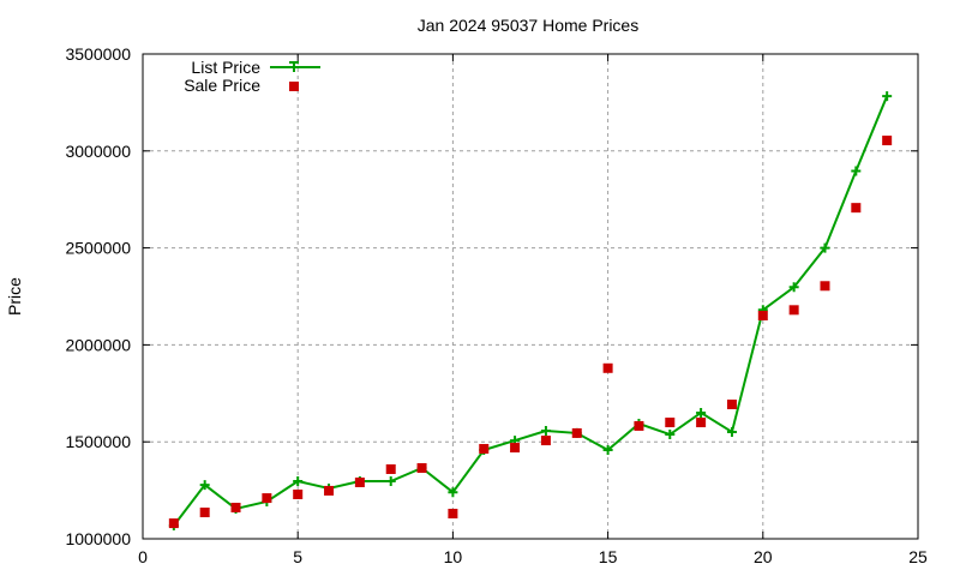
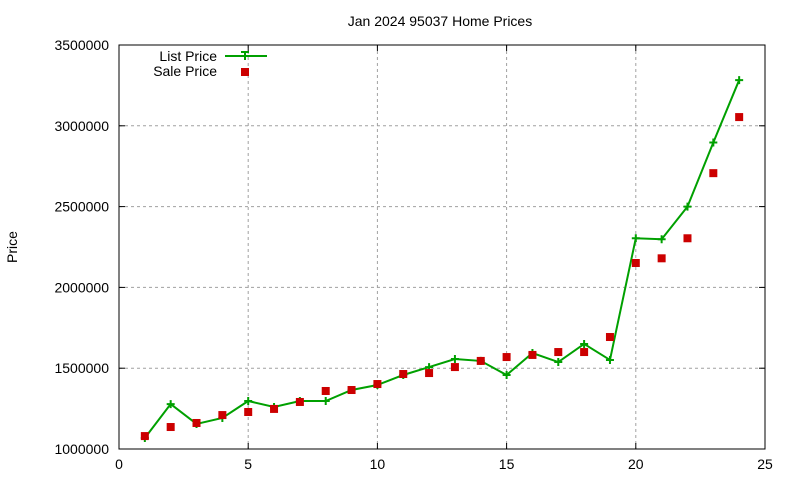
List Price/10: 1240000 -> 1400000
Sale Price/10: 1130000 -> 1400000
Sale Price/15: 1880000 -> 1570000
List Price/20: 2180000 -> 2300000
